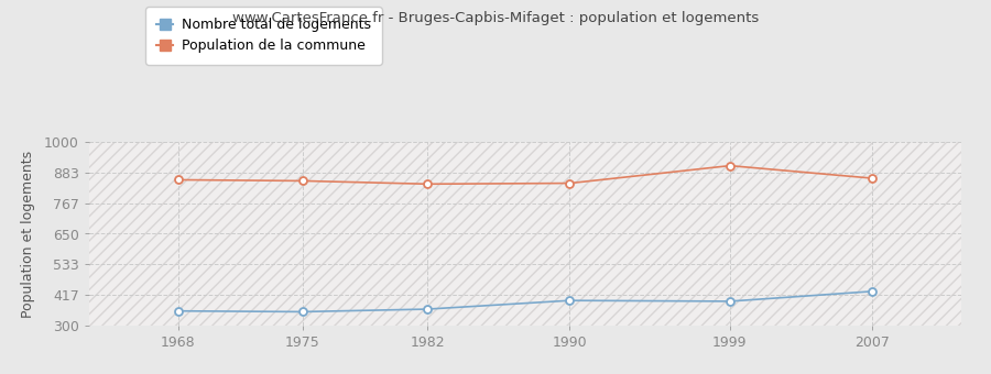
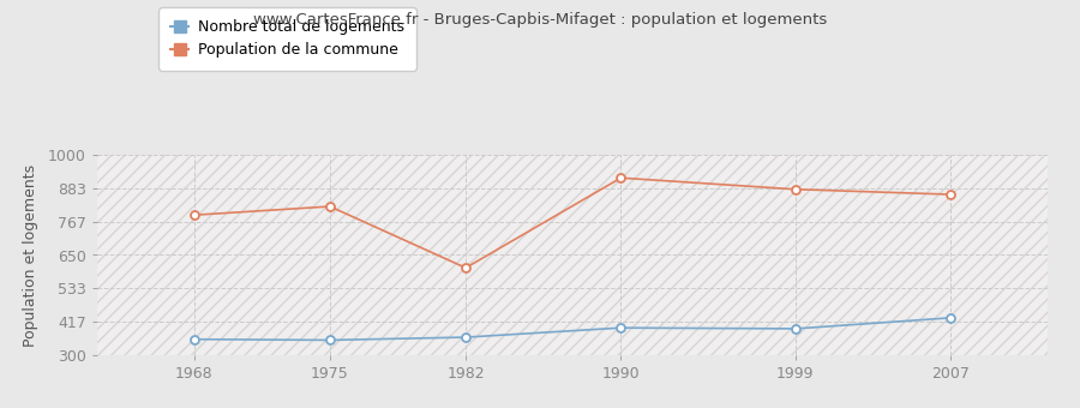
Population de la commune/1968: 856 -> 790
Population de la commune/1975: 852 -> 820
Population de la commune/1982: 840 -> 605
Population de la commune/1990: 843 -> 920
Population de la commune/1999: 910 -> 880
